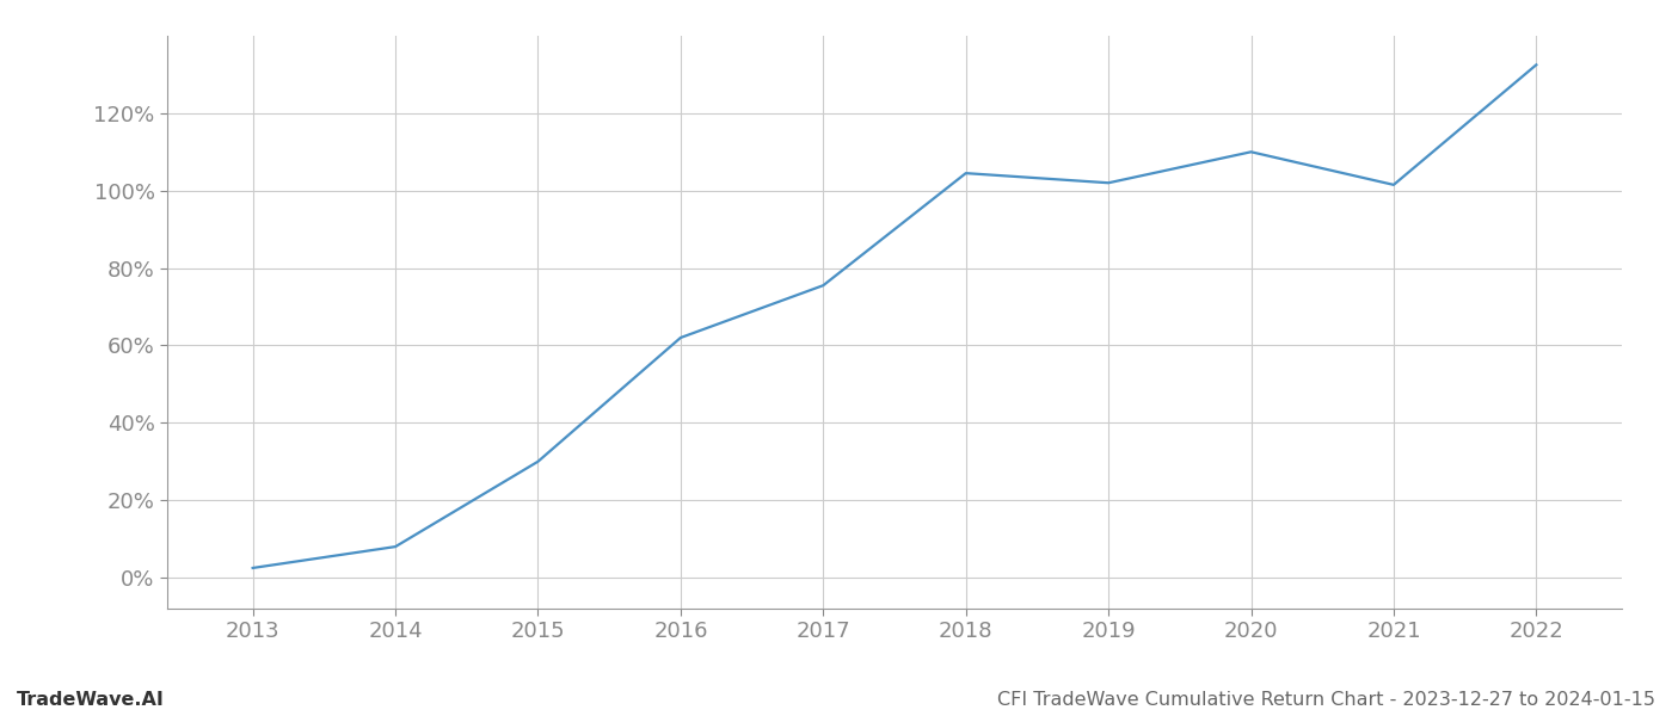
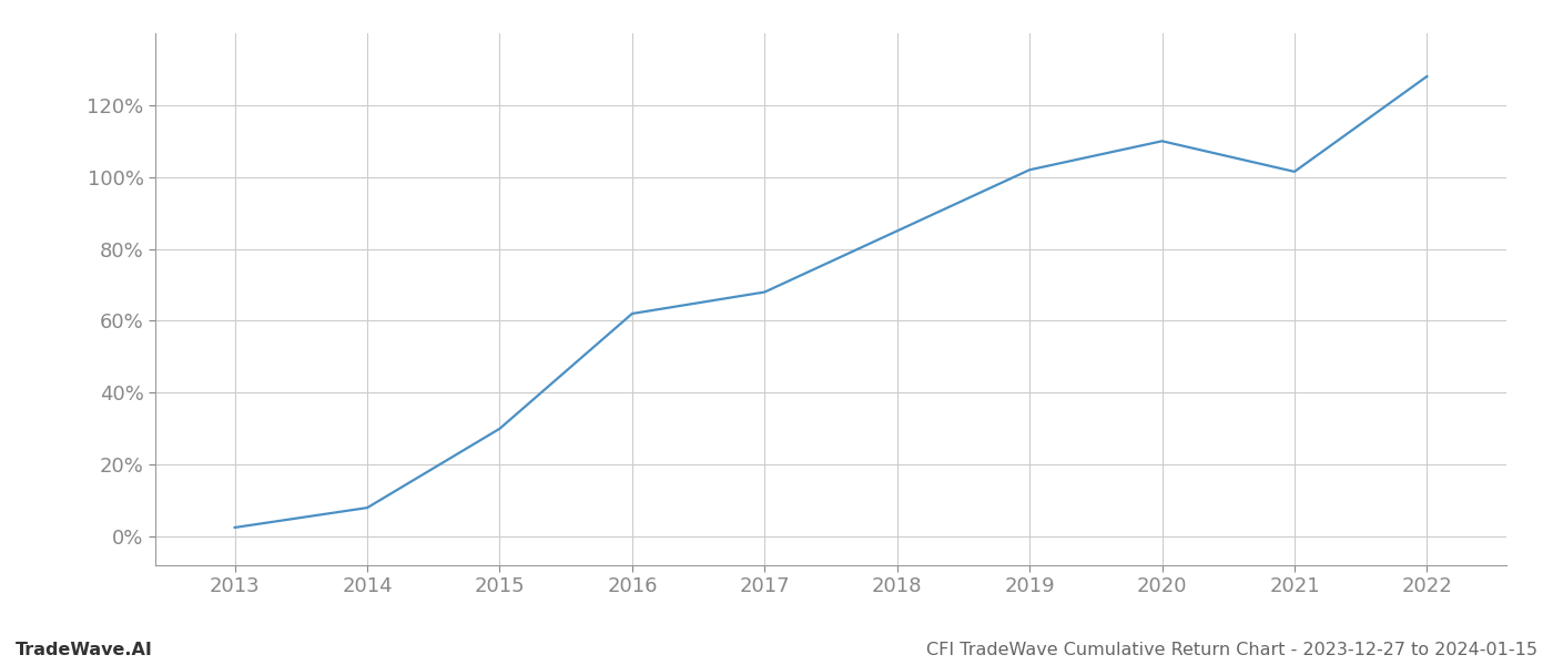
2017: 75.5% -> 68.0%
2018: 104.5% -> 85.0%
2022: 132.5% -> 128.0%
